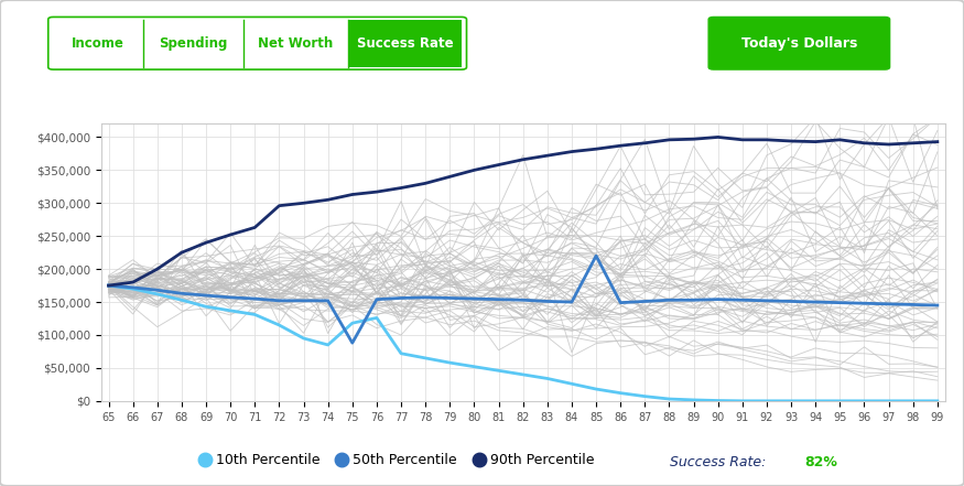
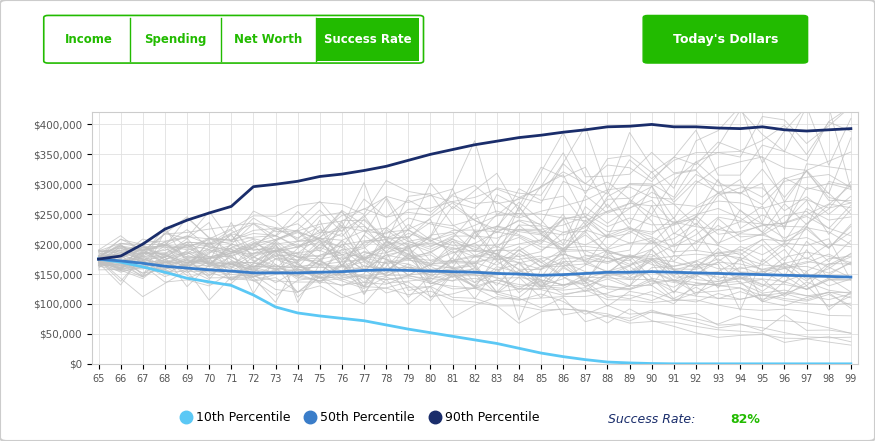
10th Percentile/75: $118,000 -> $80,000
50th Percentile/75: $88,000 -> $153,000
10th Percentile/76: $126,000 -> $76,000
50th Percentile/85: $220,000 -> $148,000
